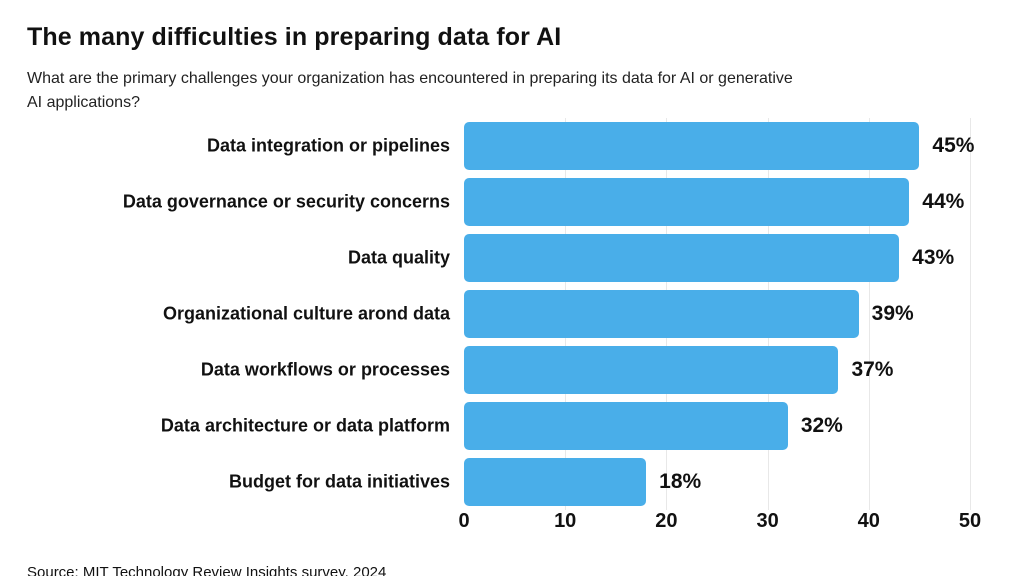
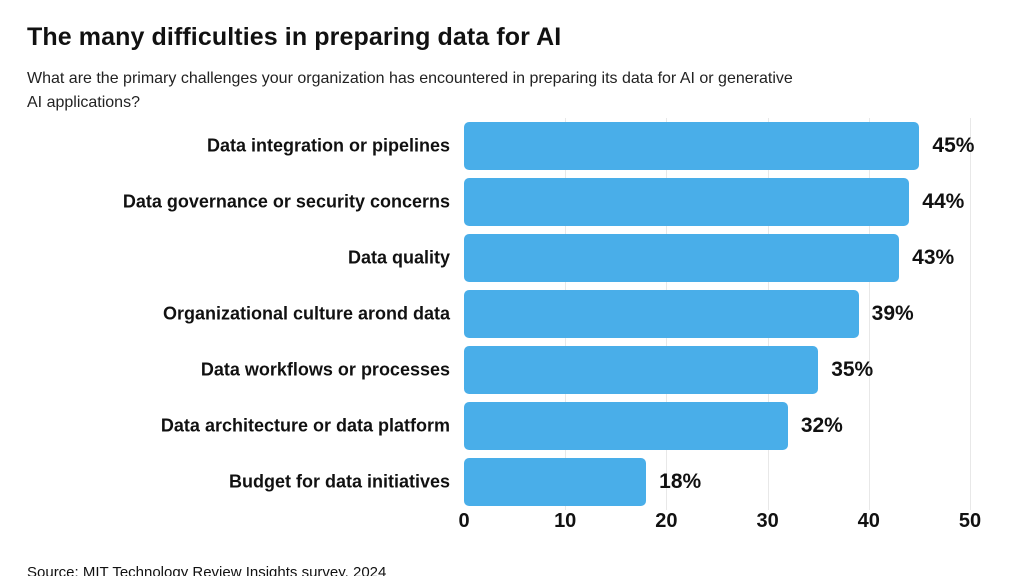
Data workflows or processes: 37% -> 35%
